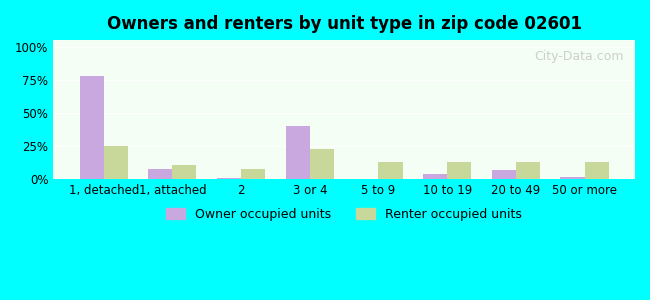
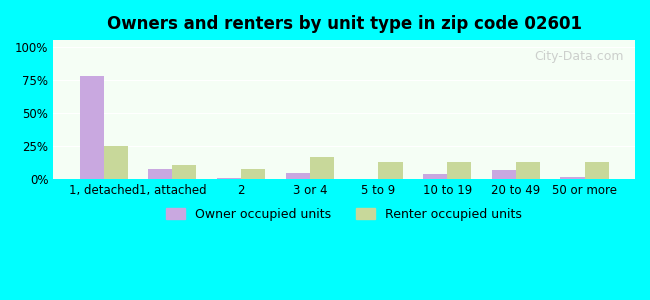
Owner occupied units/3 or 4: 40% -> 5%
Renter occupied units/3 or 4: 23% -> 17%
